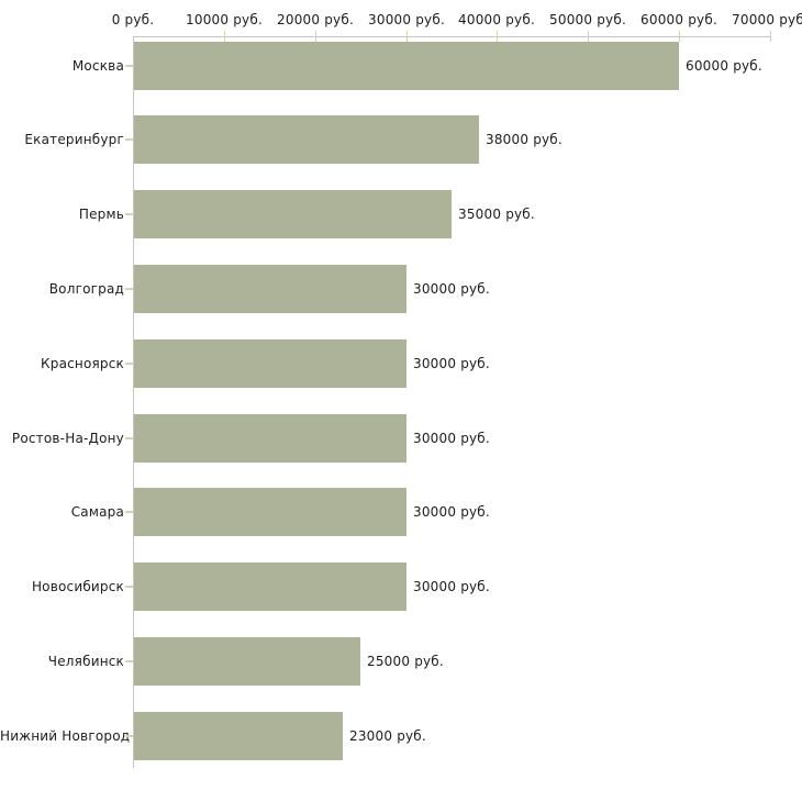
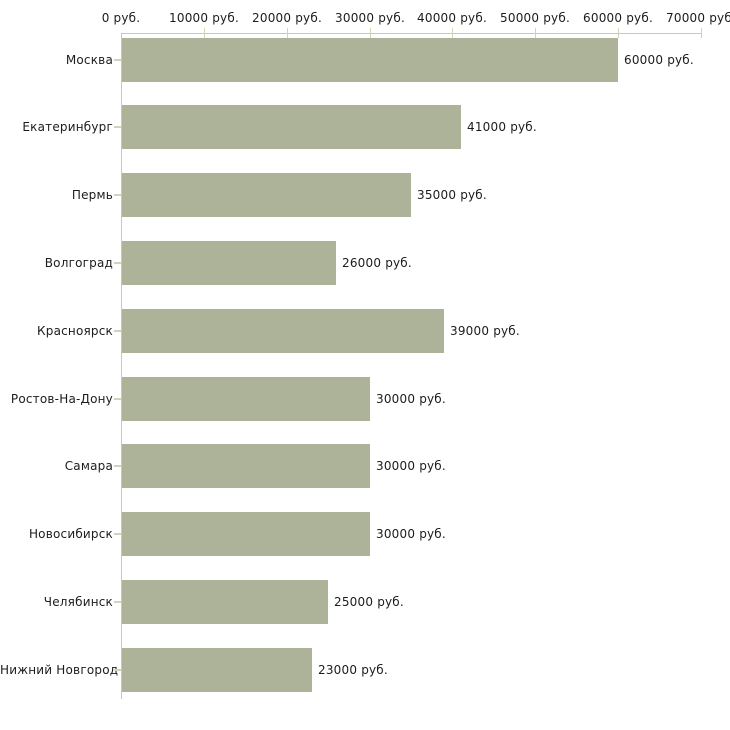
Екатеринбург: 38000 -> 41000
Волгоград: 30000 -> 26000
Красноярск: 30000 -> 39000
